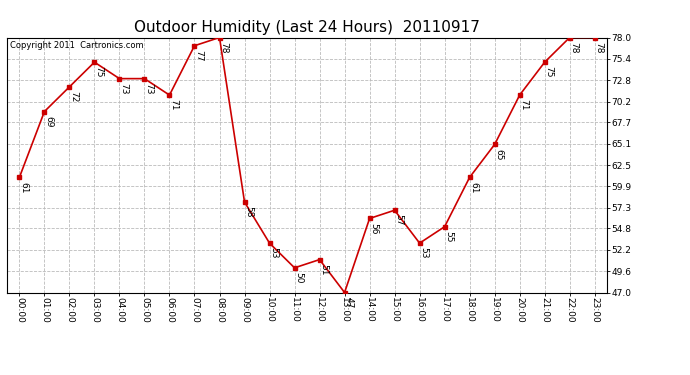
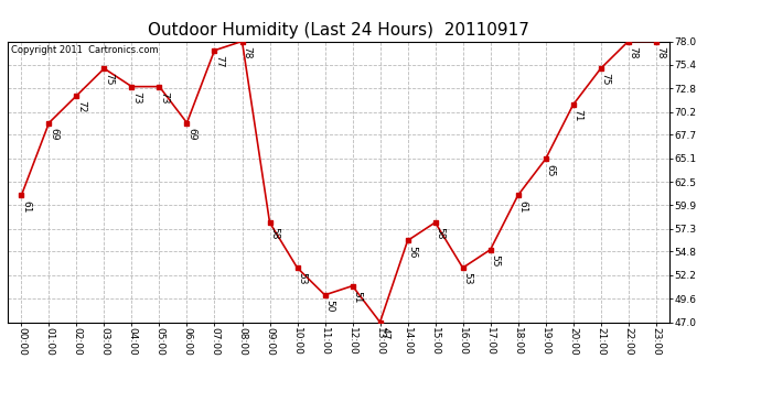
06:00: 71 -> 69
15:00: 57 -> 58
